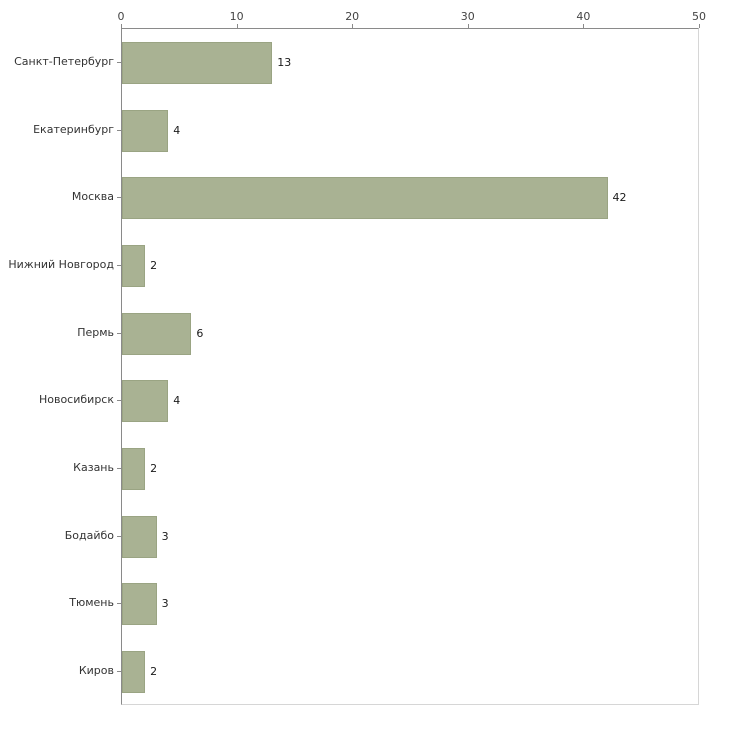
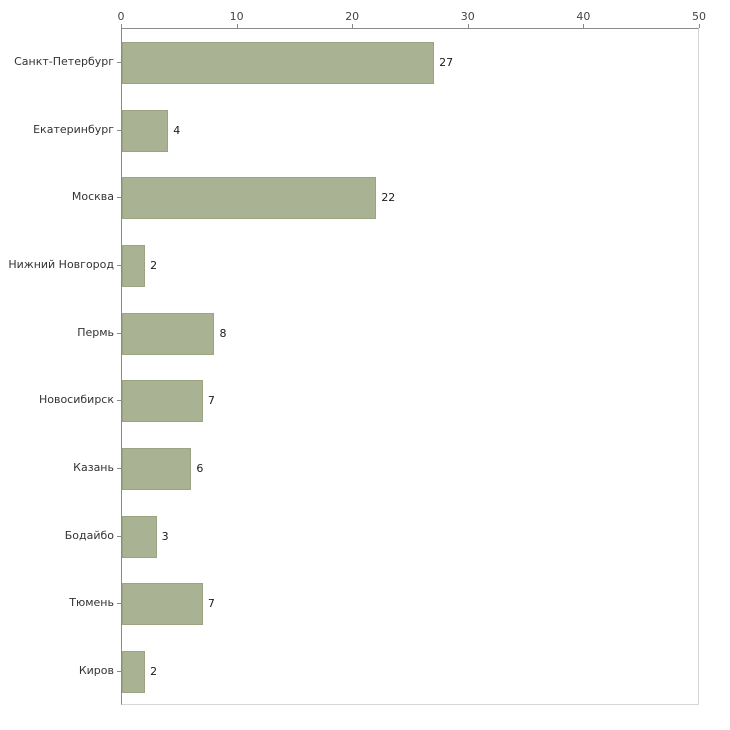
Санкт-Петербург: 13 -> 27
Москва: 42 -> 22
Пермь: 6 -> 8
Новосибирск: 4 -> 7
Казань: 2 -> 6
Тюмень: 3 -> 7
